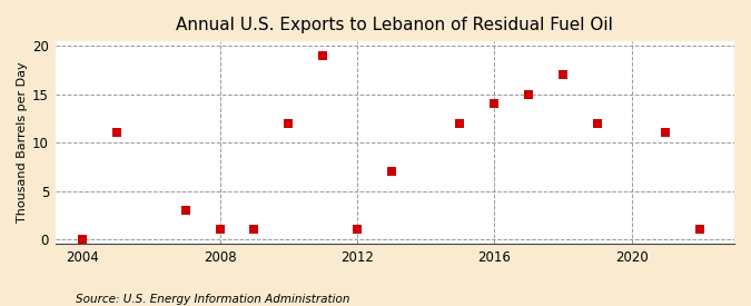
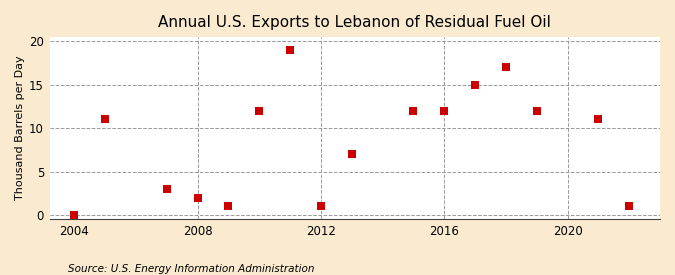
2008: 1 -> 2
2016: 14 -> 12
